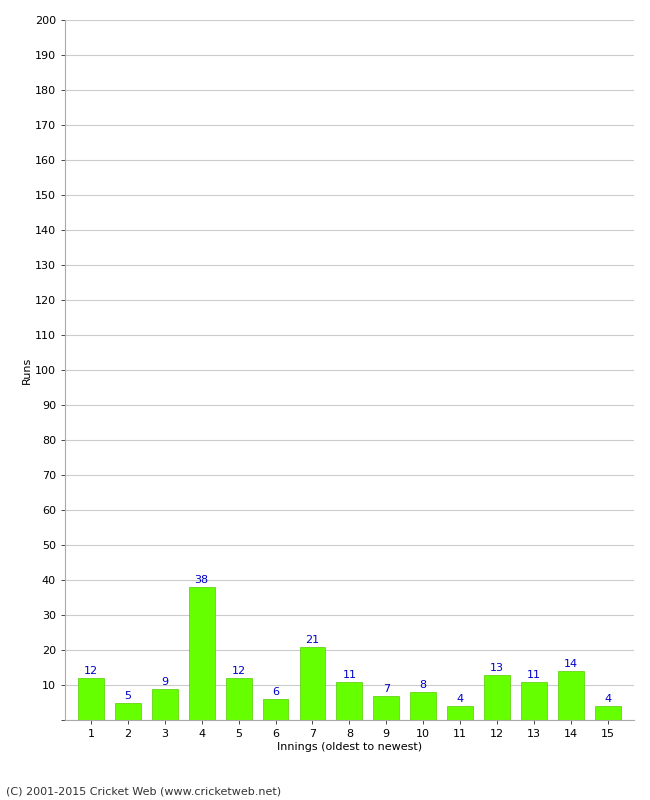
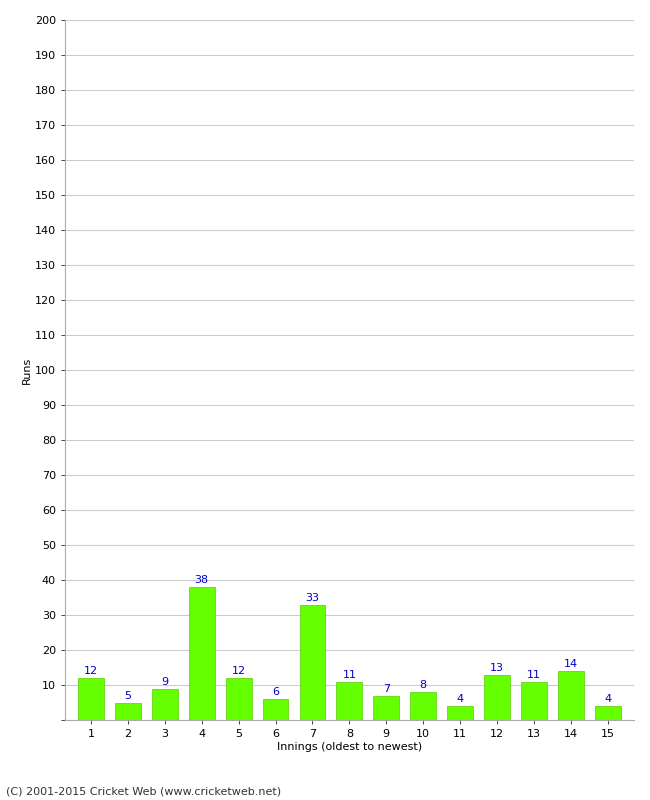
7: 21 -> 33
